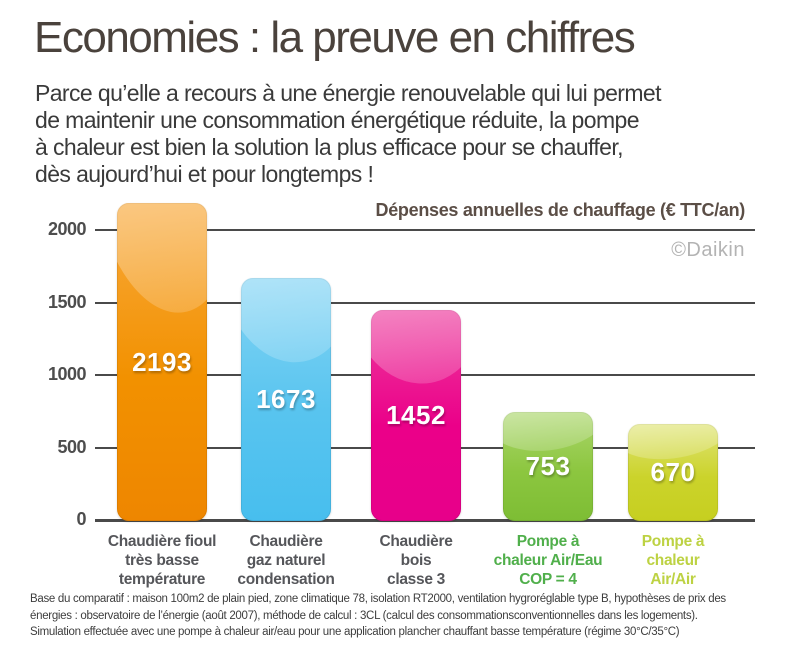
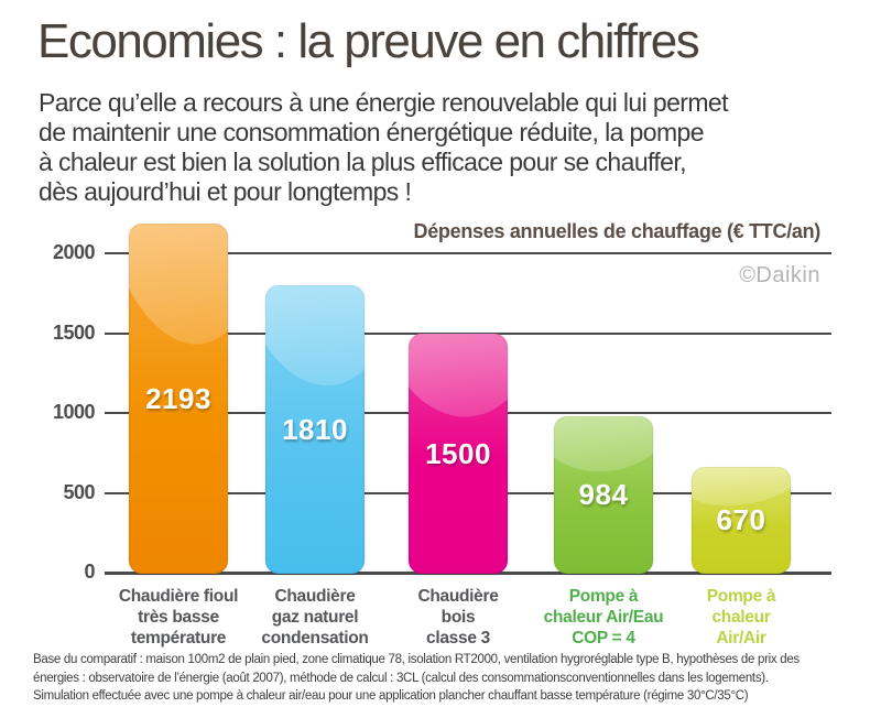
Chaudière gaz naturel condensation: 1673 -> 1810
Chaudière bois classe 3: 1452 -> 1500
Pompe à chaleur Air/Eau COP = 4: 753 -> 984
